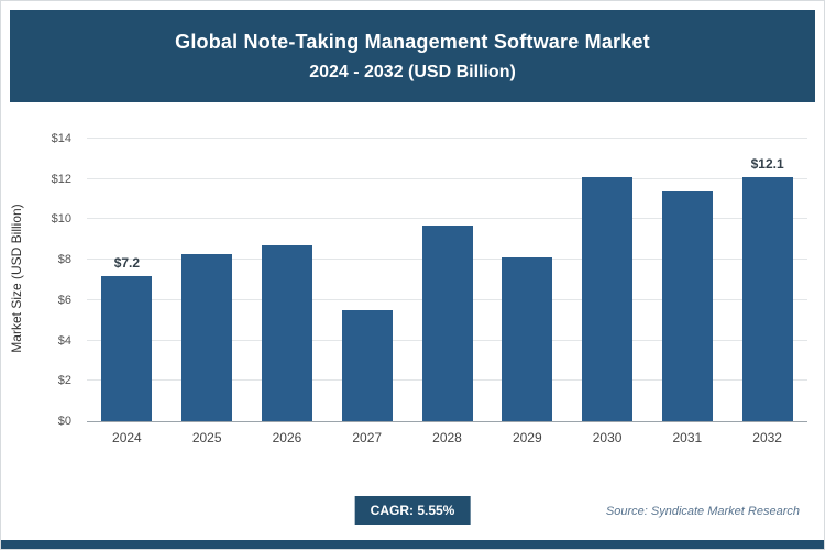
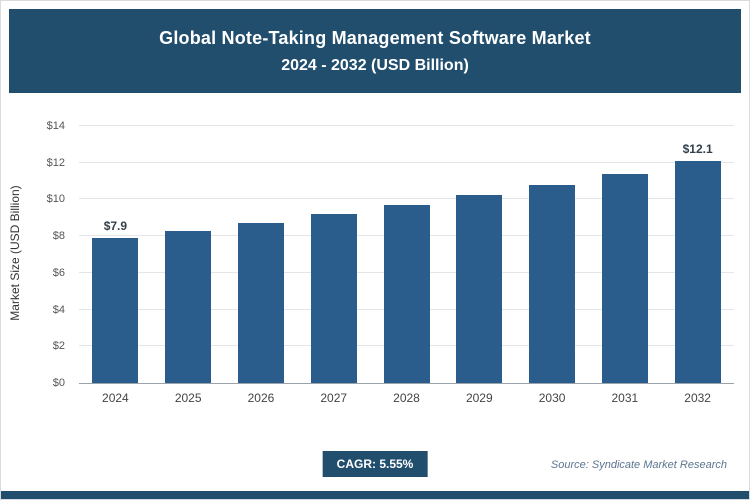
2024: $7.2 -> $7.9
2027: $5.5 -> $9.2
2029: $8.1 -> $10.2
2030: $12.1 -> $10.8
